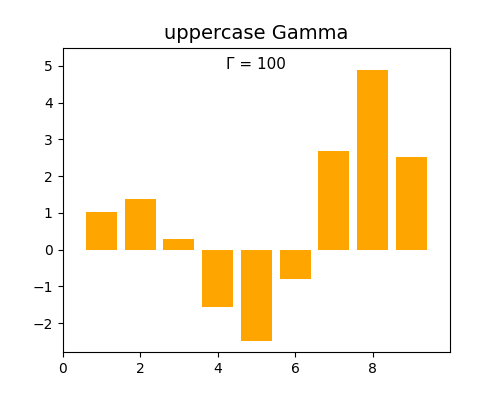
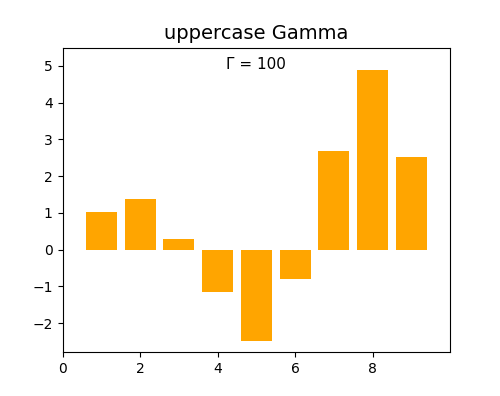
4: -1.55 -> -1.15
